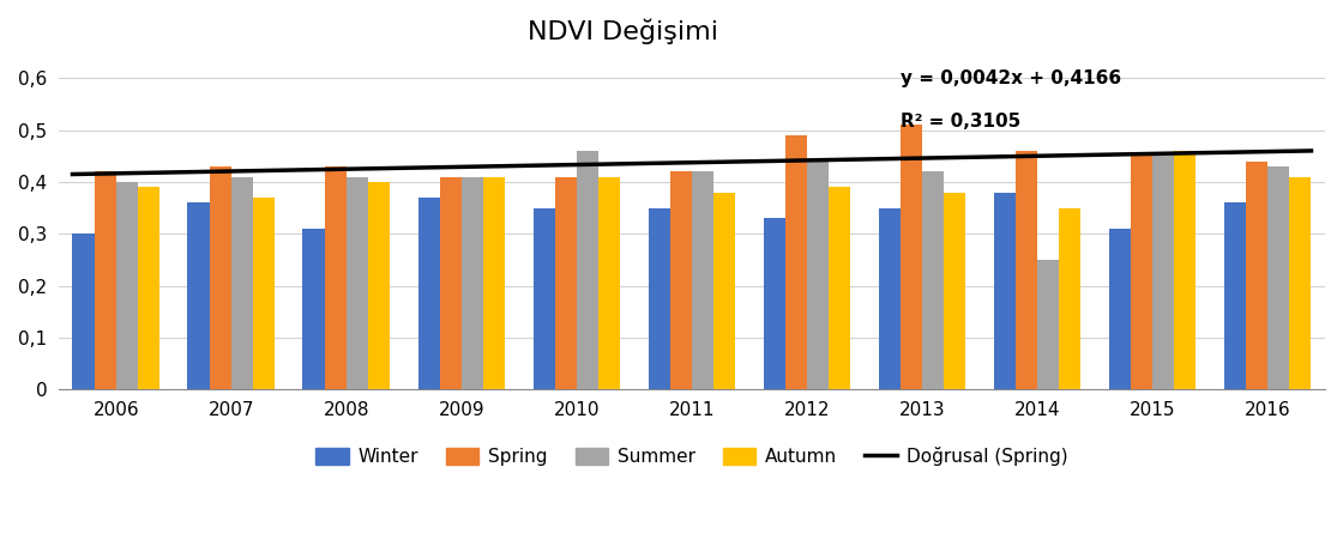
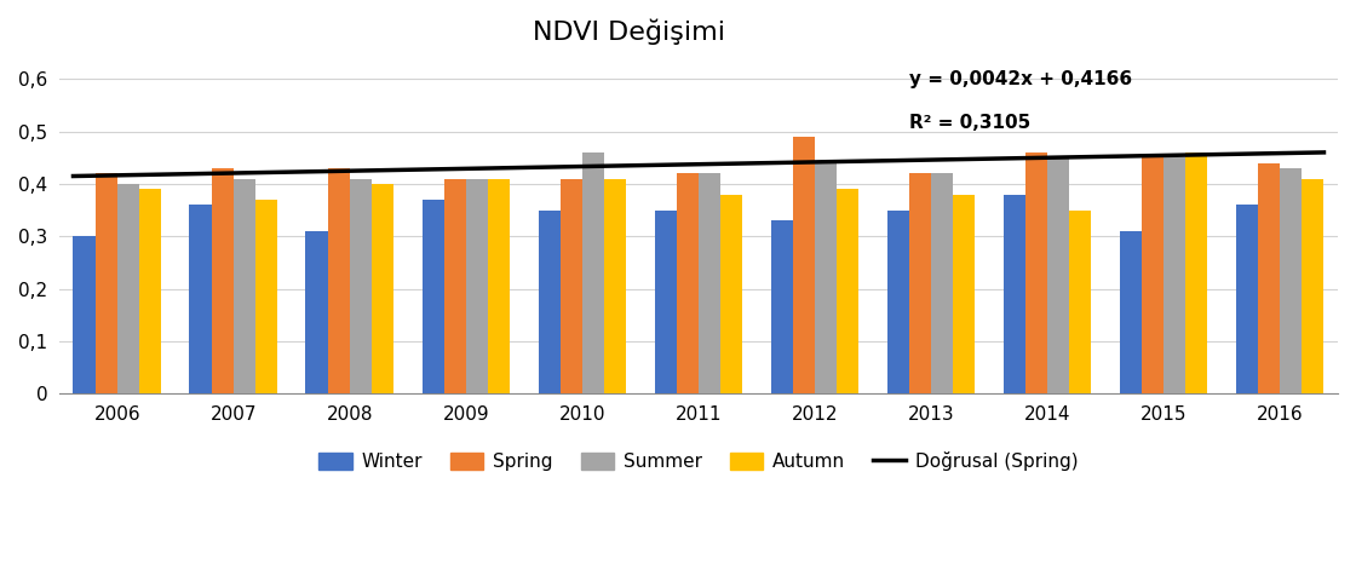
Spring/2013: 0,51 -> 0,42
Summer/2014: 0,25 -> 0,45
